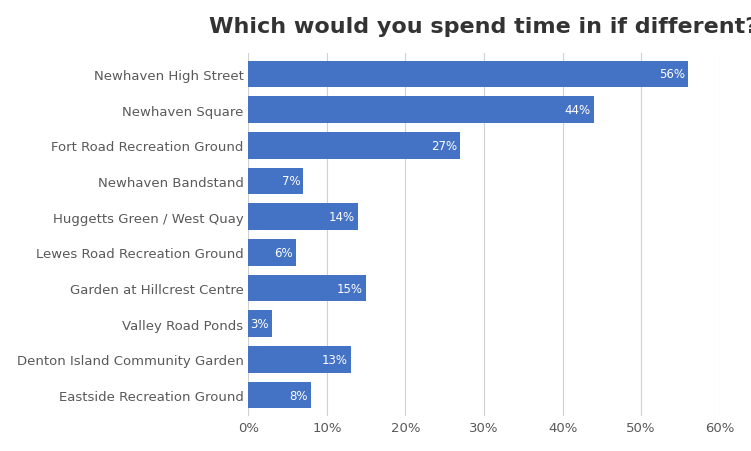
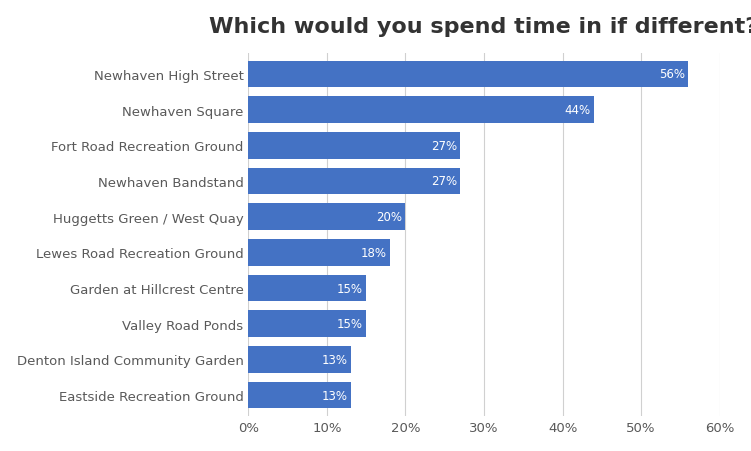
Newhaven Bandstand: 7% -> 27%
Huggetts Green / West Quay: 14% -> 20%
Lewes Road Recreation Ground: 6% -> 18%
Valley Road Ponds: 3% -> 15%
Eastside Recreation Ground: 8% -> 13%
